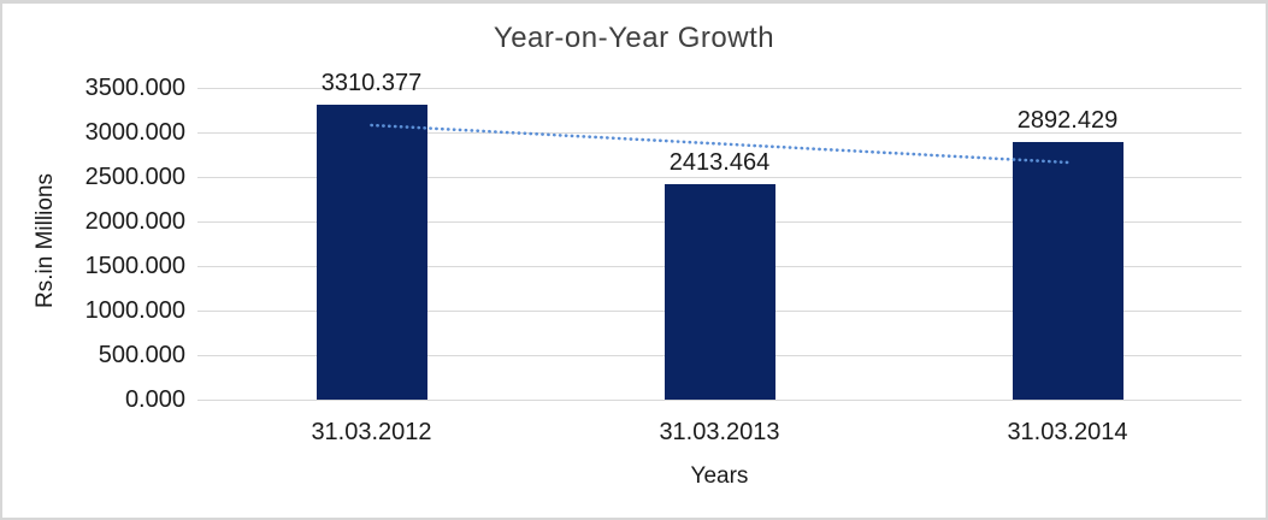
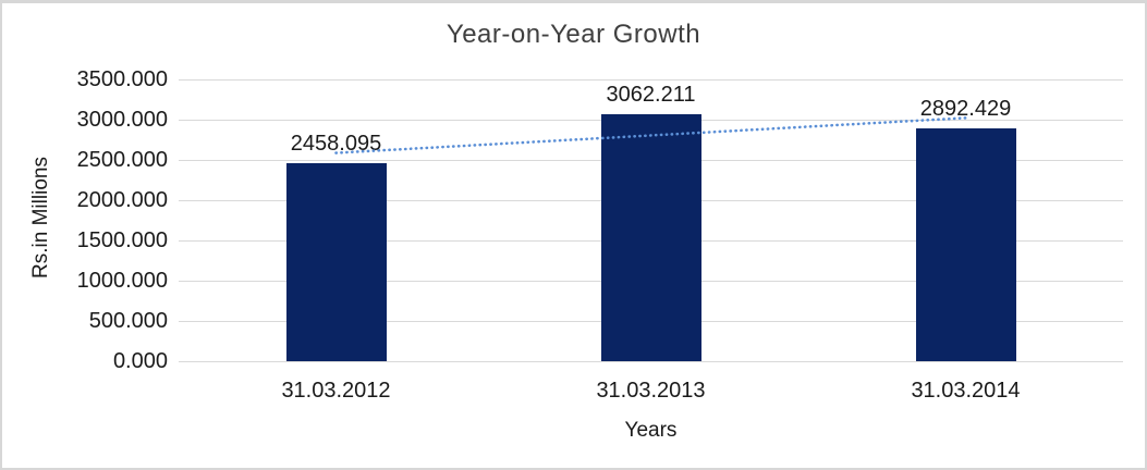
31.03.2012: 3310.377 -> 2458.095
31.03.2013: 2413.464 -> 3062.211
